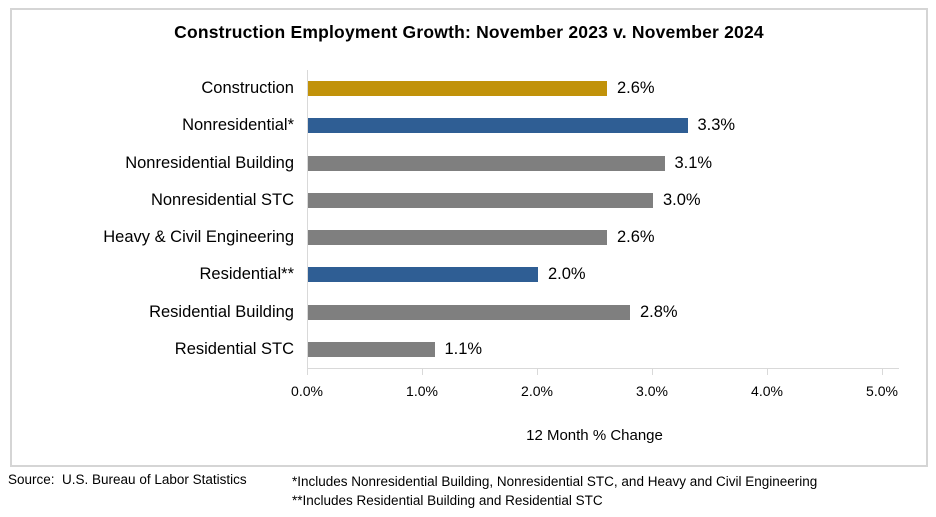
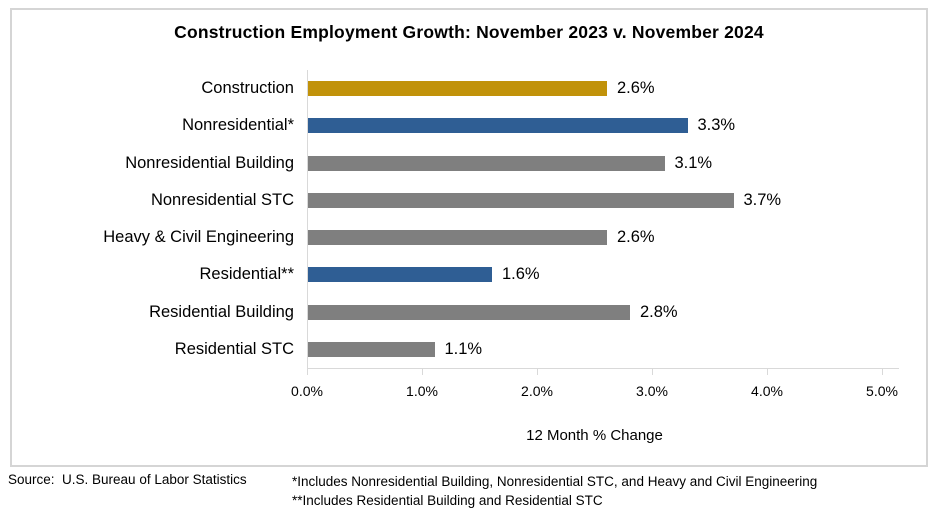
Nonresidential STC: 3.0% -> 3.7%
Residential**: 2.0% -> 1.6%
